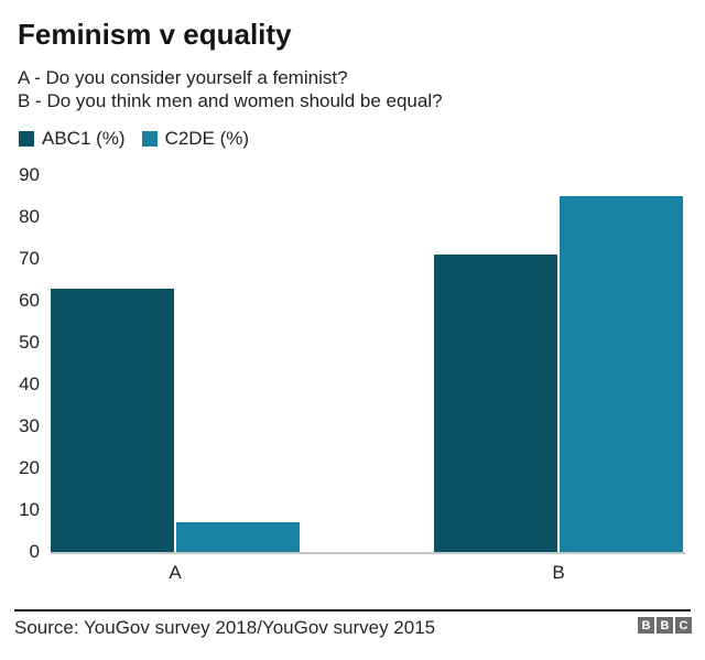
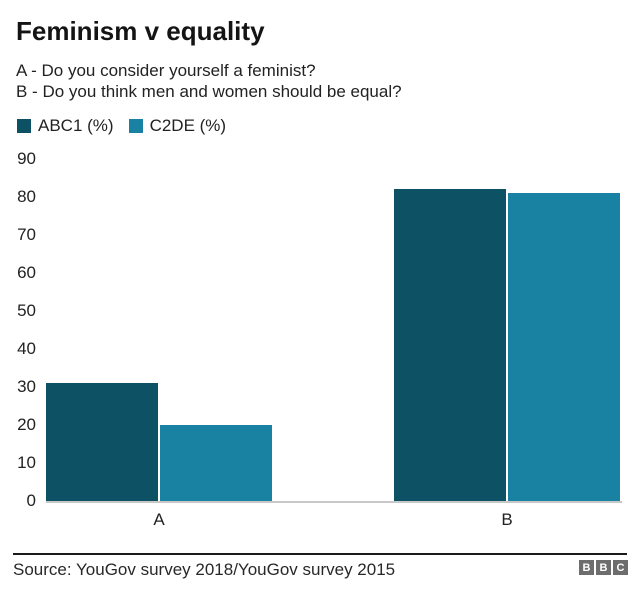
ABC1 (%)/A: 63 -> 31
C2DE (%)/A: 7 -> 20
ABC1 (%)/B: 71 -> 82
C2DE (%)/B: 85 -> 81
